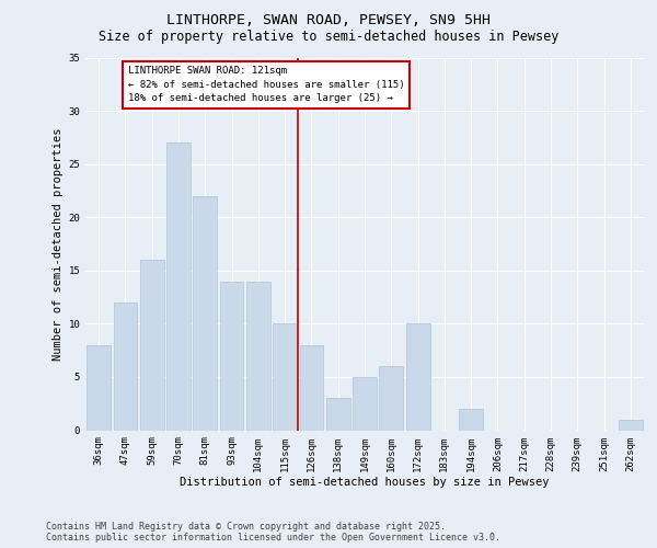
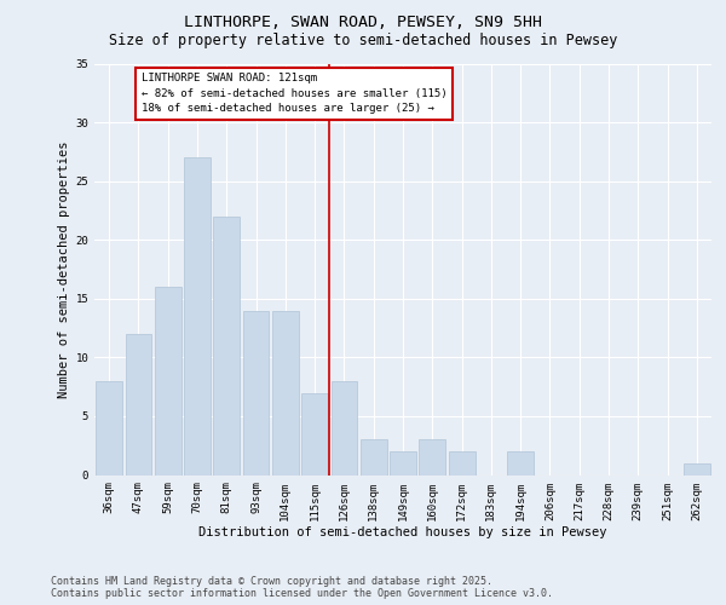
115sqm: 10 -> 7
149sqm: 5 -> 2
160sqm: 6 -> 3
172sqm: 10 -> 2
